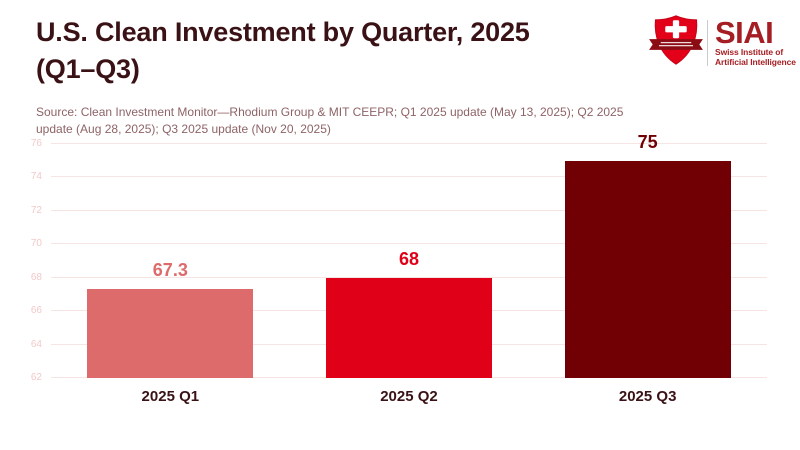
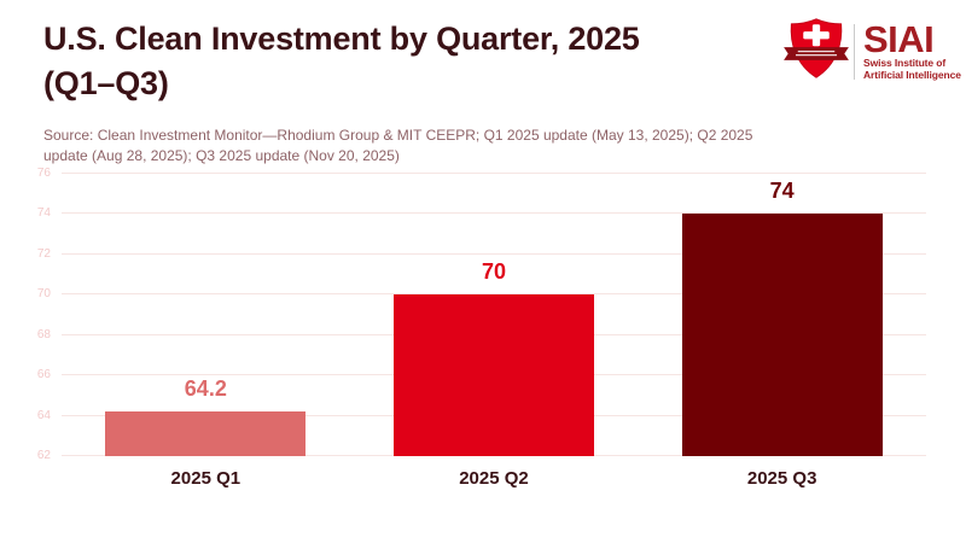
2025 Q1: 67.3 -> 64.2
2025 Q2: 68 -> 70
2025 Q3: 75 -> 74
